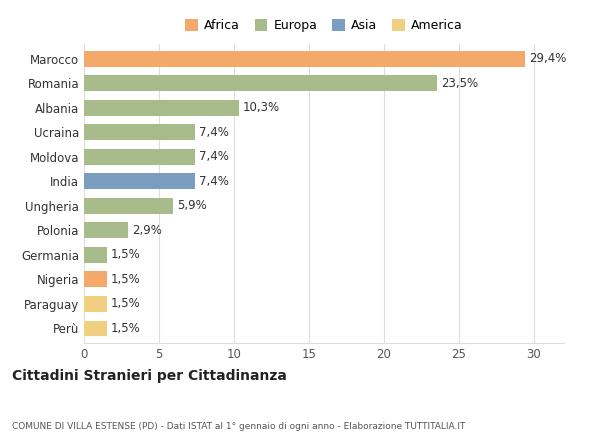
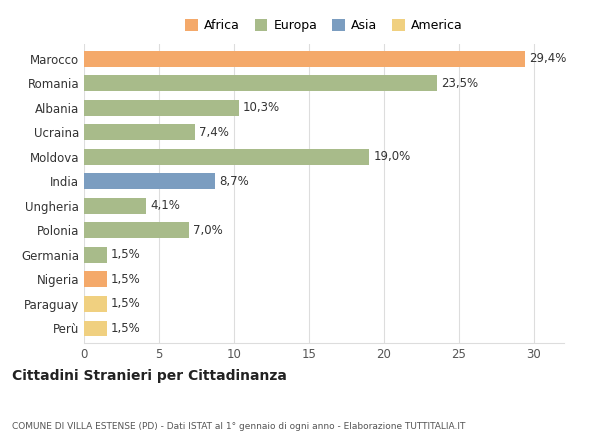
Moldova: 7,4% -> 19,0%
India: 7,4% -> 8,7%
Ungheria: 5,9% -> 4,1%
Polonia: 2,9% -> 7,0%
